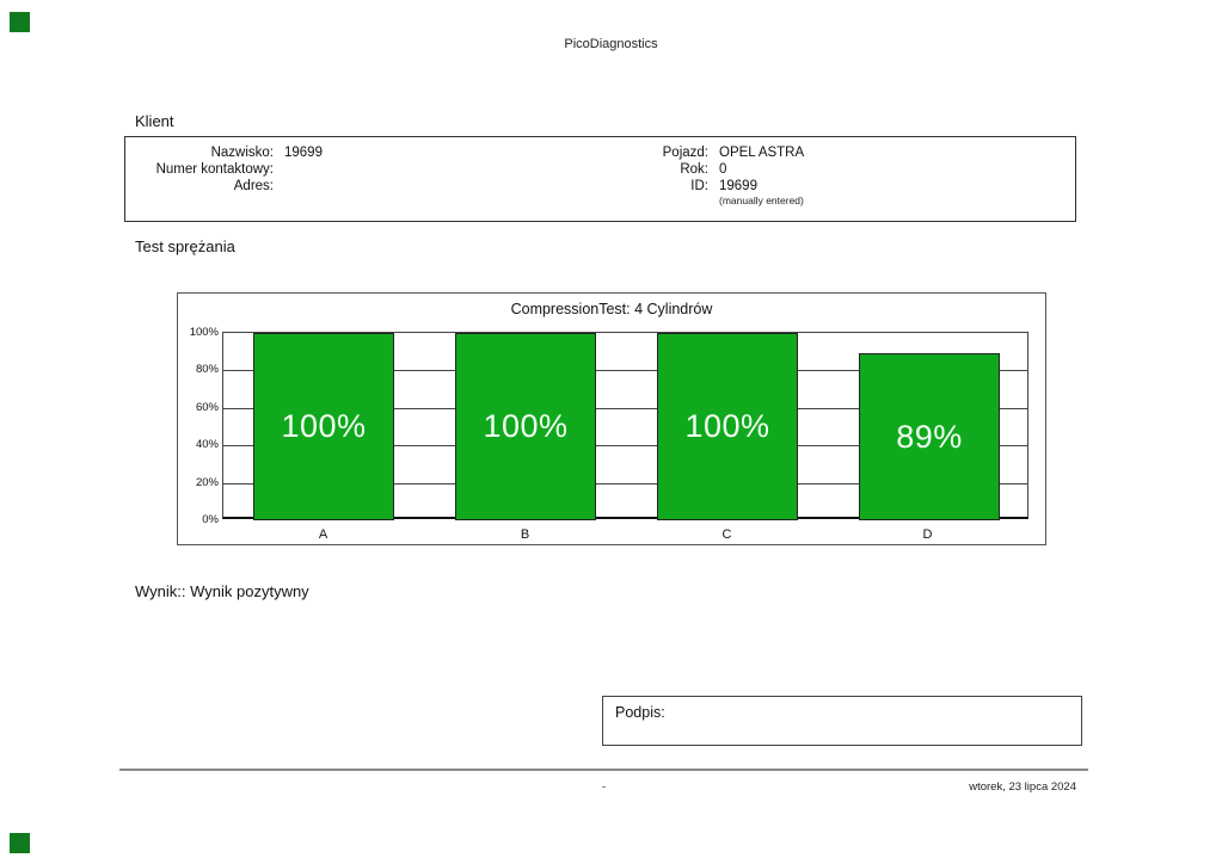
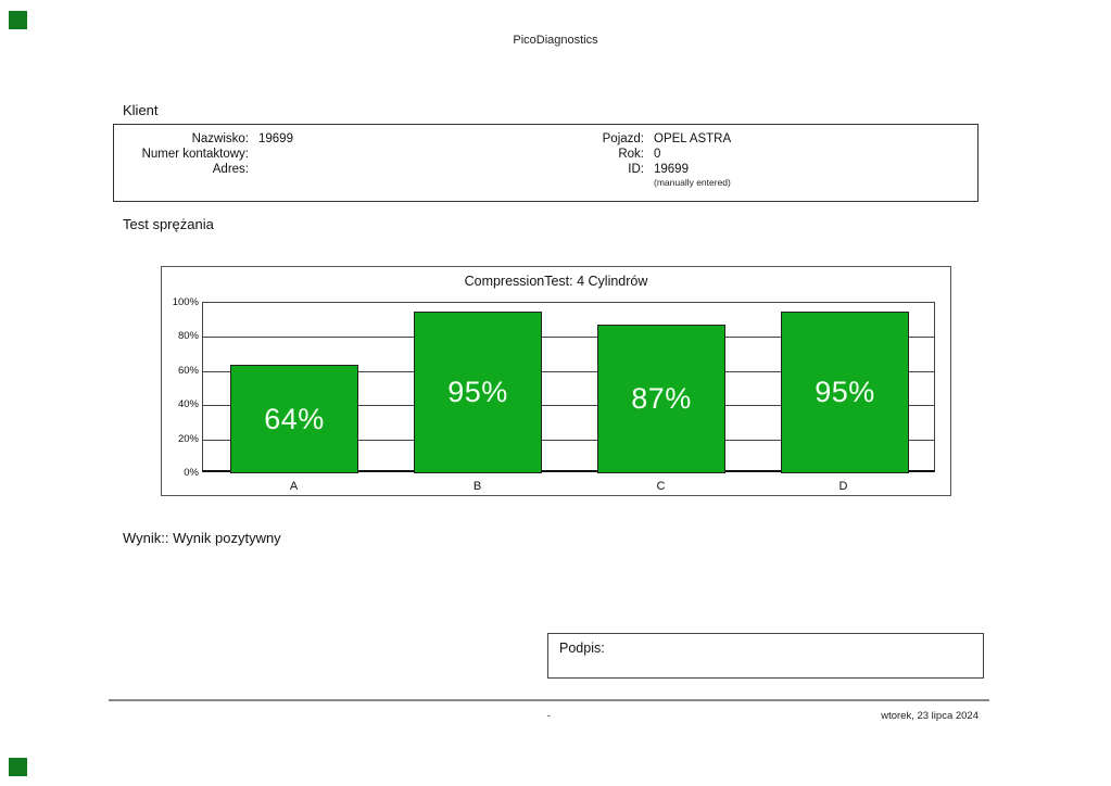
A: 100% -> 64%
B: 100% -> 95%
C: 100% -> 87%
D: 89% -> 95%
